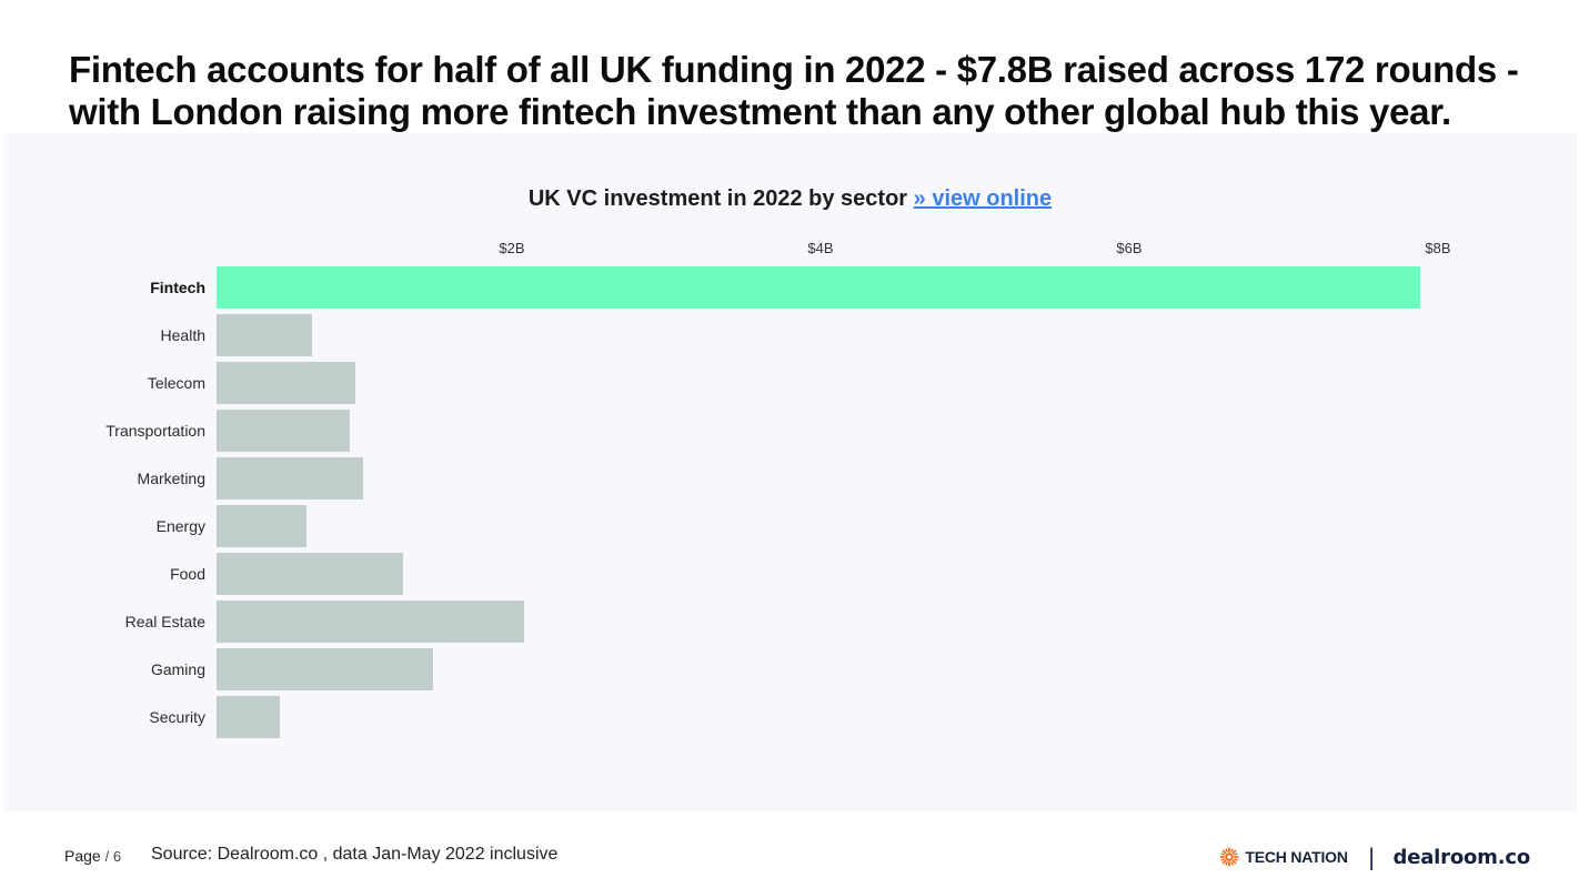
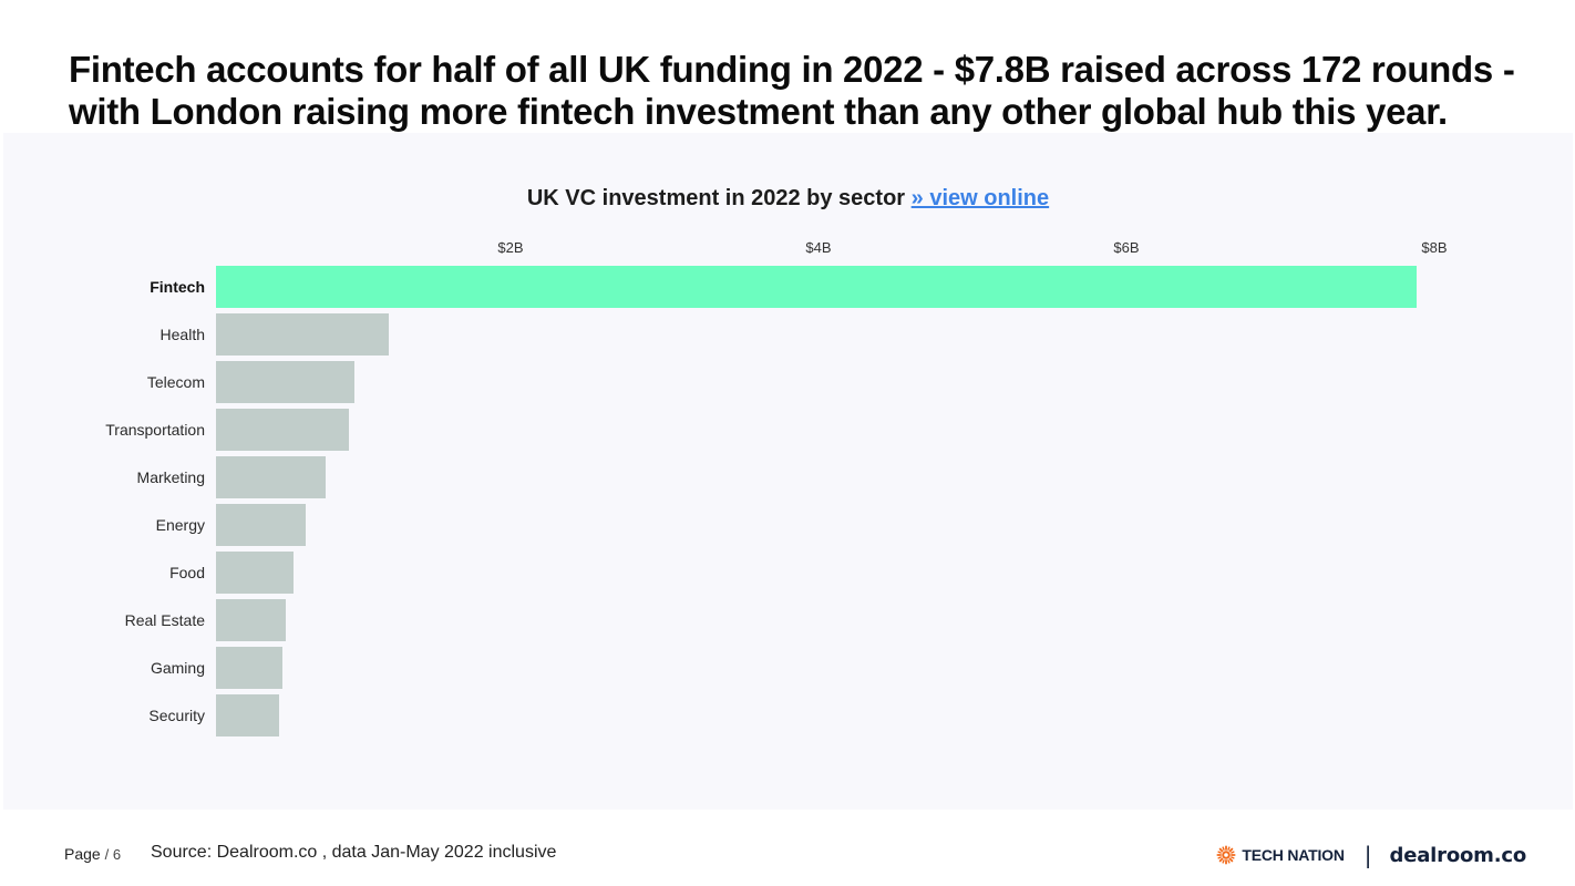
Health: $0.62B -> $1.12B
Marketing: $0.95B -> $0.71B
Food: $1.21B -> $0.50B
Real Estate: $1.99B -> $0.45B
Gaming: $1.40B -> $0.43B
